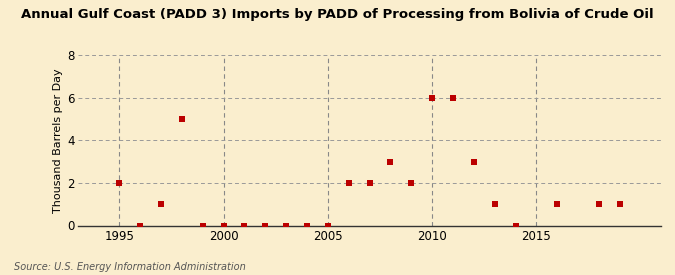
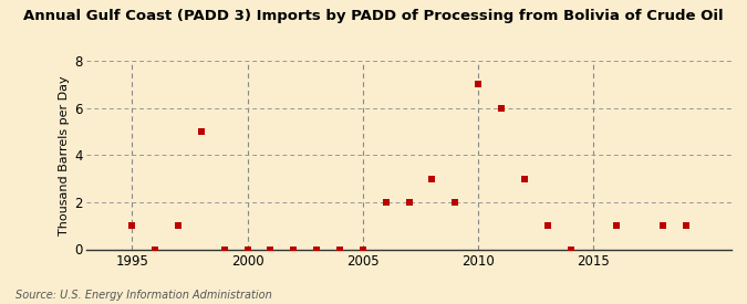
1995: 2 -> 1
2010: 6 -> 7
